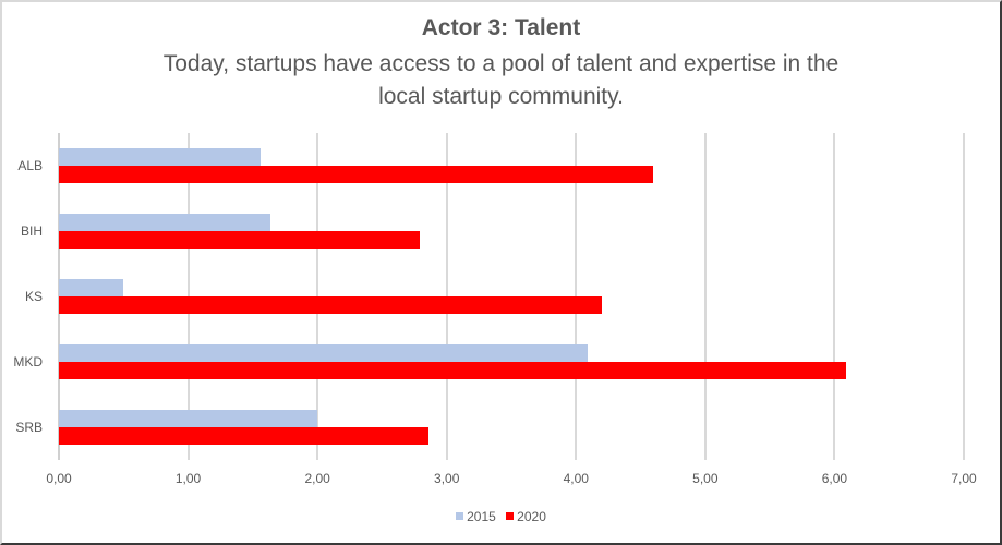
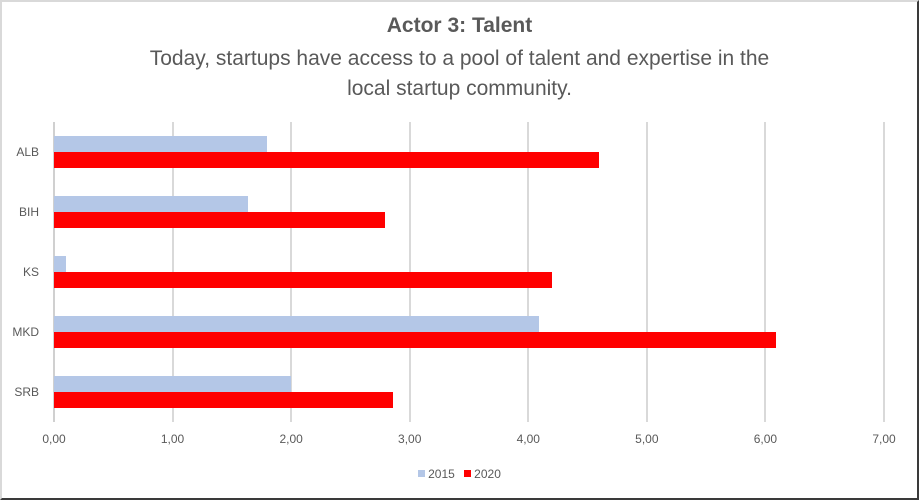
2015/ALB: 1,56 -> 1,80
2015/KS: 0,50 -> 0,10
